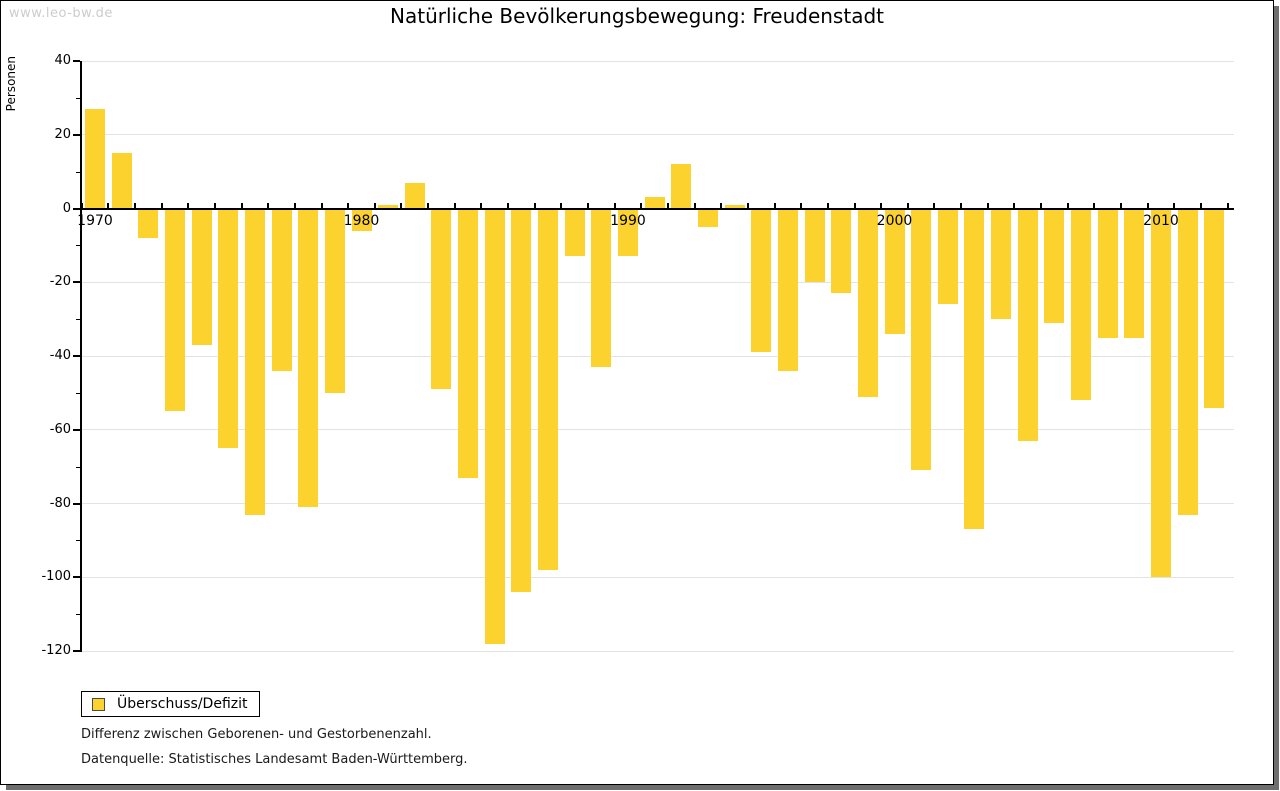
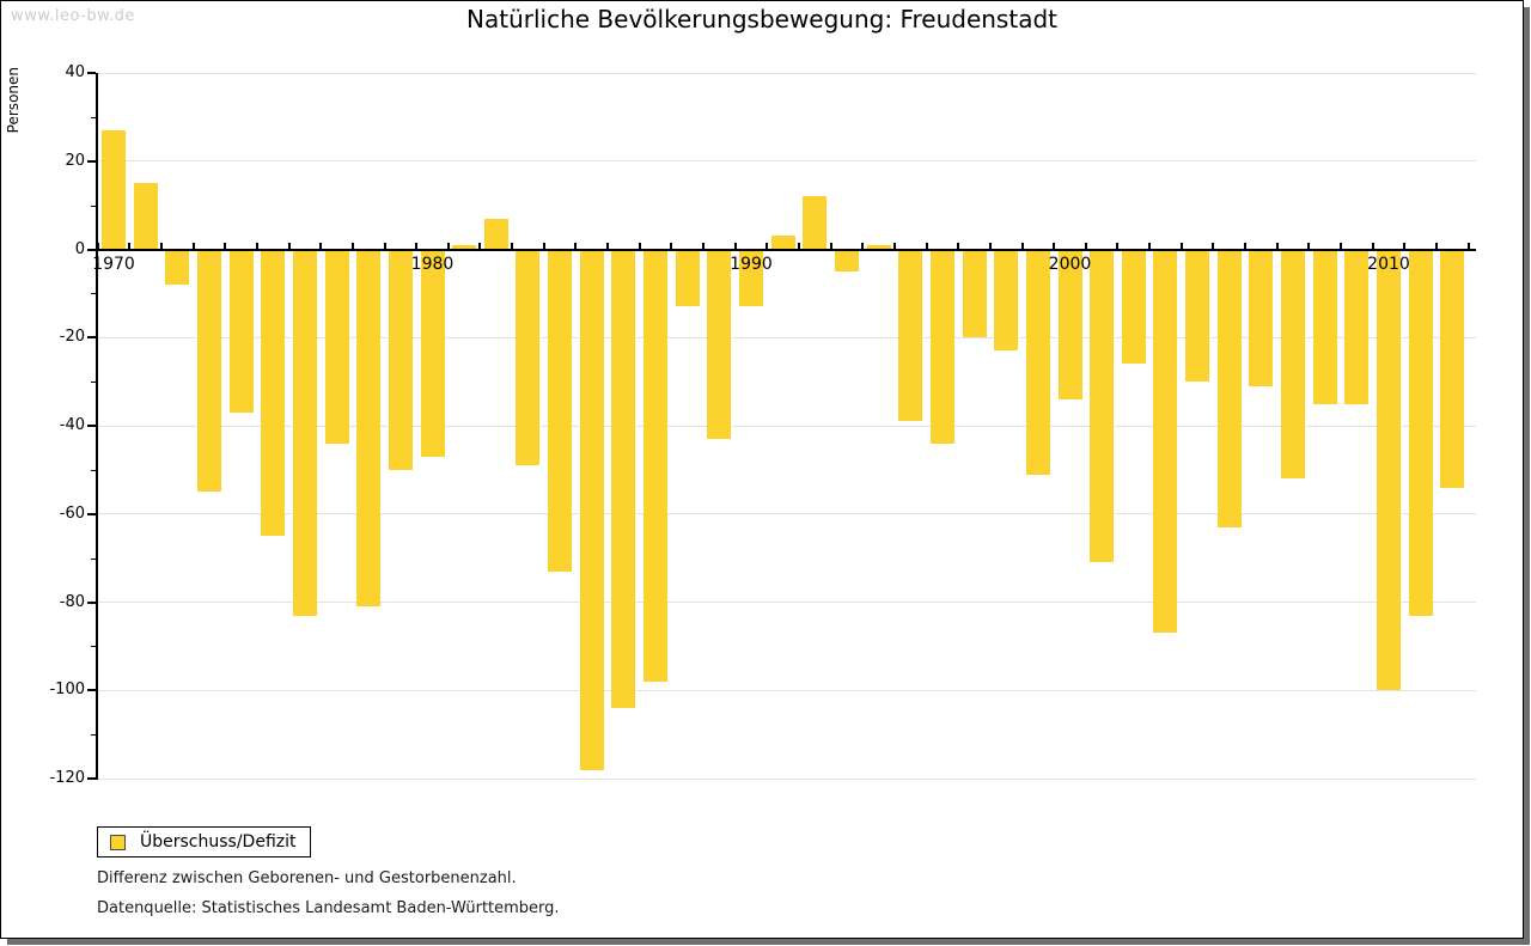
1980: -6 -> -47
